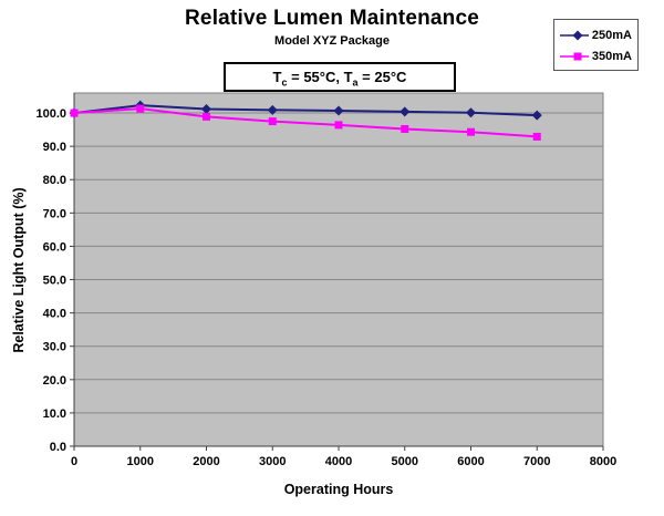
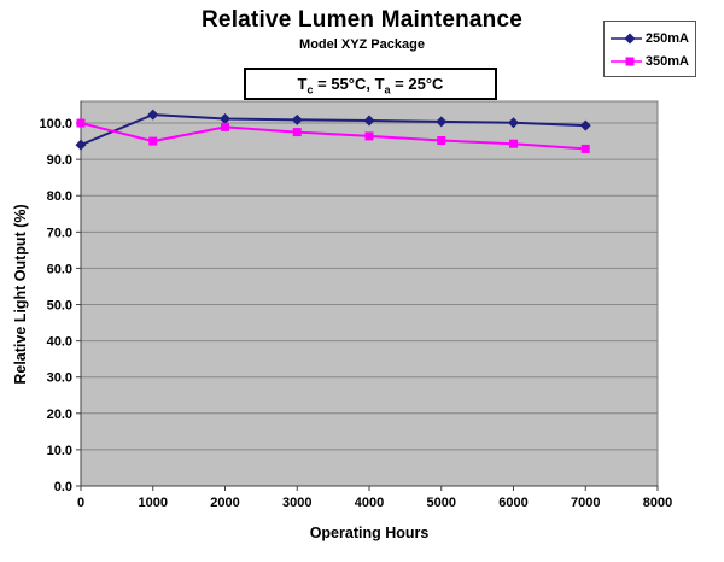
250mA/0: 100 -> 94
350mA/1000: 101 -> 95
